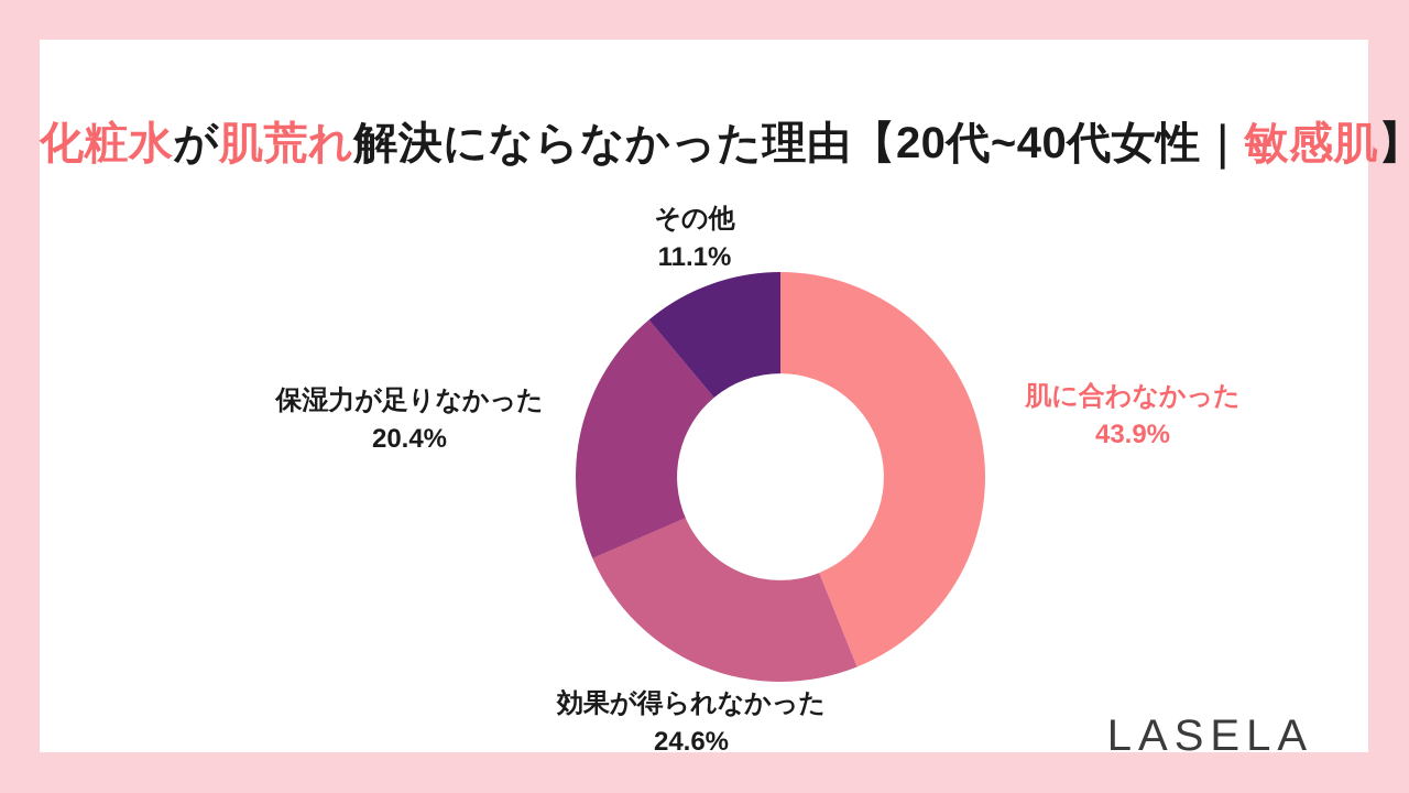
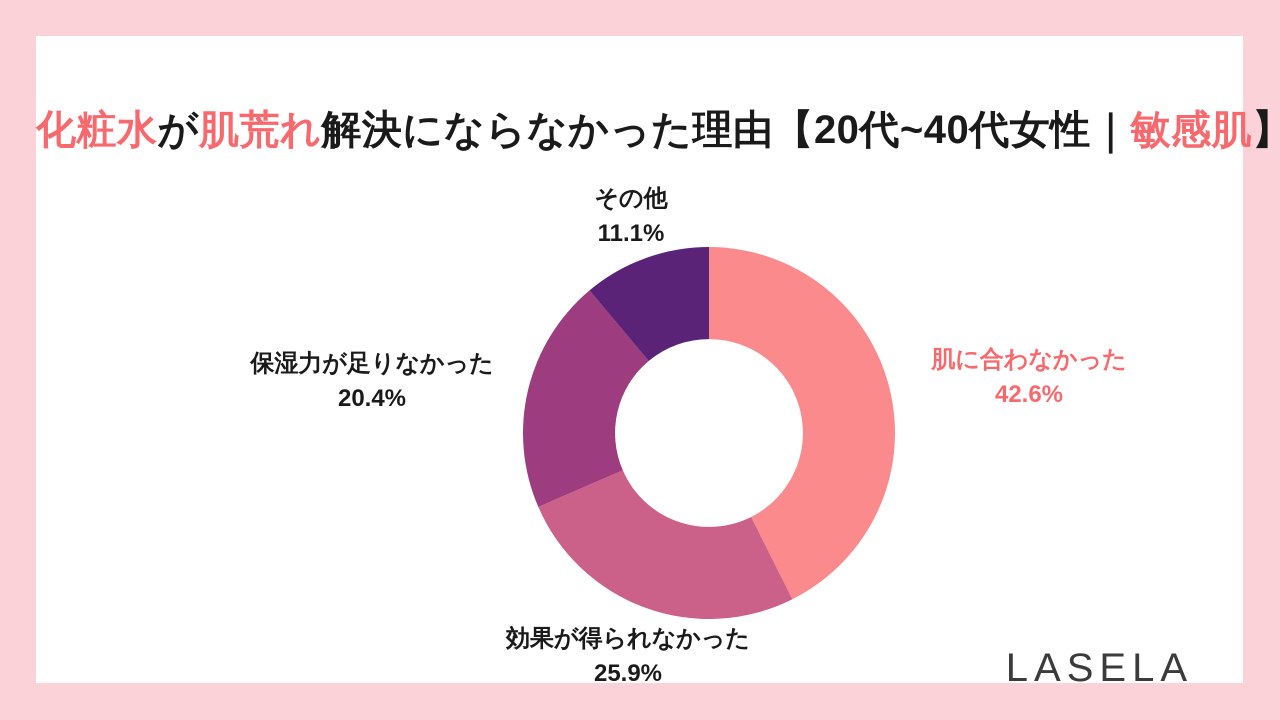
肌に合わなかった: 43.9% -> 42.6%
効果が得られなかった: 24.6% -> 25.9%
